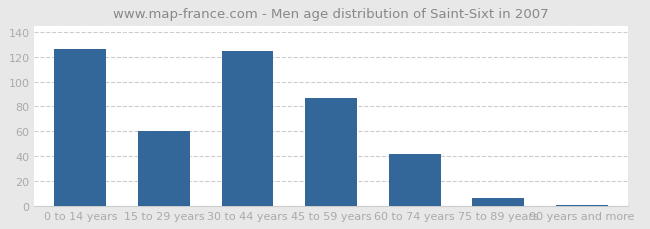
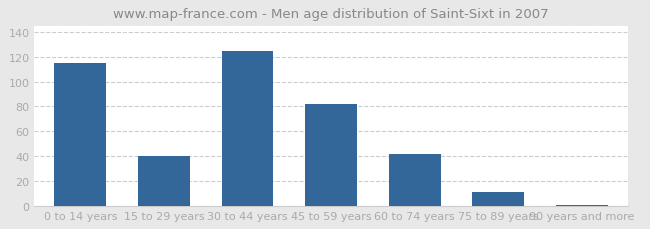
0 to 14 years: 126 -> 115
15 to 29 years: 60 -> 40
45 to 59 years: 87 -> 82
75 to 89 years: 6 -> 11
